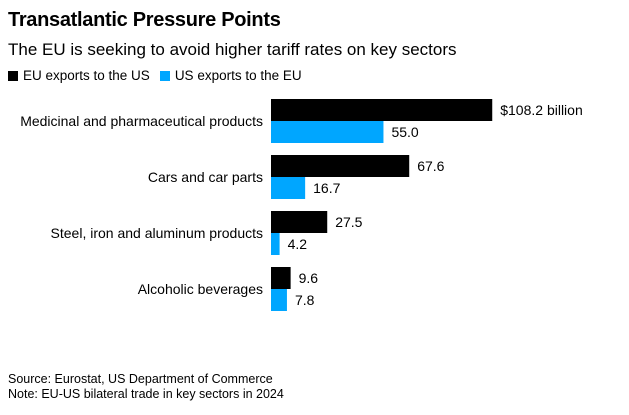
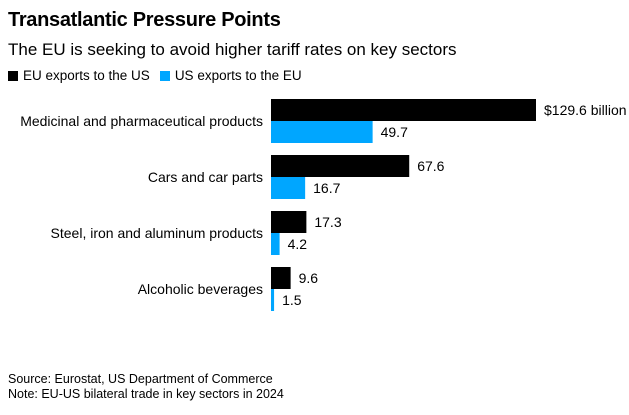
EU exports to the US/Medicinal and pharmaceutical products: $108.2 -> $129.6
US exports to the EU/Medicinal and pharmaceutical products: 55.0 -> 49.7
EU exports to the US/Steel, iron and aluminum products: 27.5 -> 17.3
US exports to the EU/Alcoholic beverages: 7.8 -> 1.5
